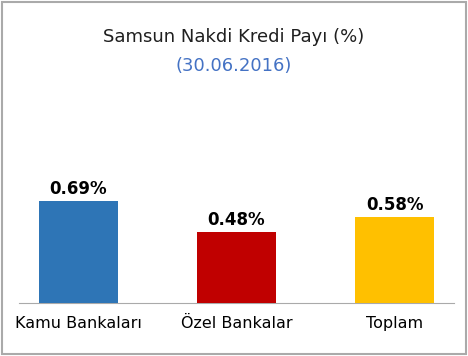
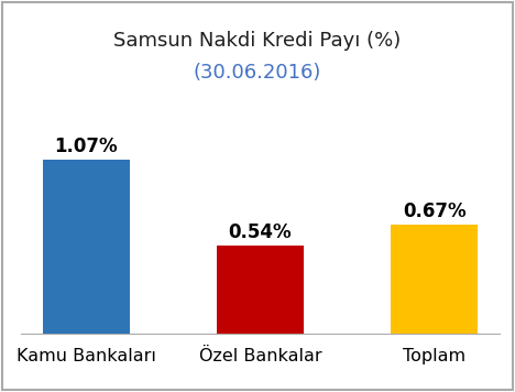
Kamu Bankaları: 0.69% -> 1.07%
Özel Bankalar: 0.48% -> 0.54%
Toplam: 0.58% -> 0.67%
